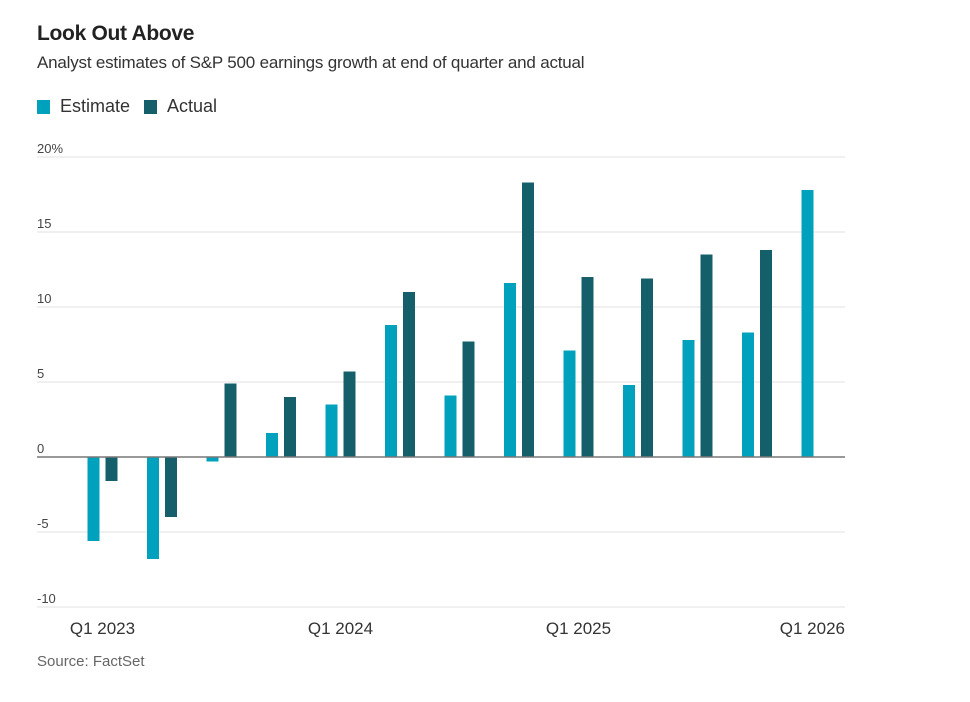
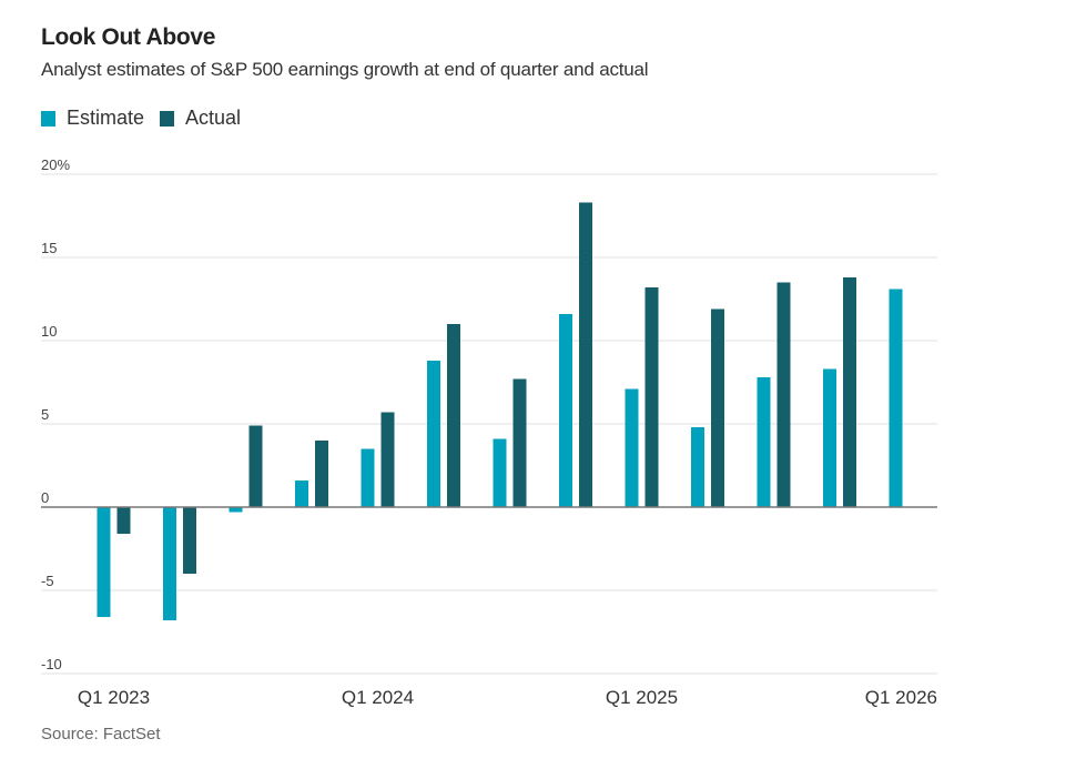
Estimate/Q1 2023: -5.6% -> -6.6%
Actual/Q1 2025: 12.0% -> 13.2%
Estimate/Q1 2026: 17.8% -> 13.1%
